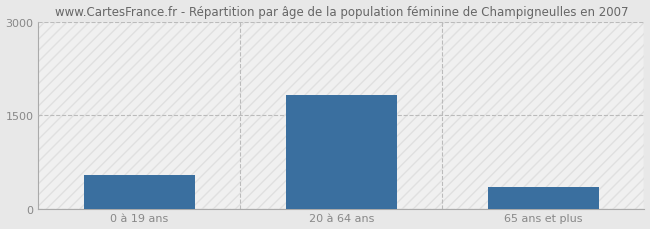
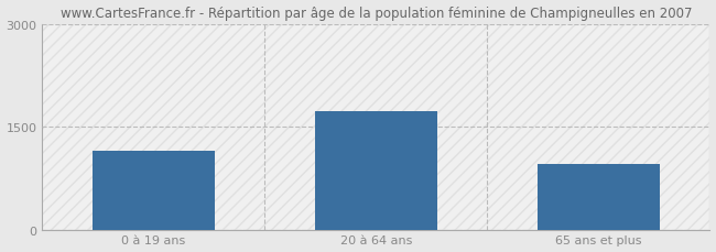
0 à 19 ans: 540 -> 1150
20 à 64 ans: 1820 -> 1720
65 ans et plus: 340 -> 950
